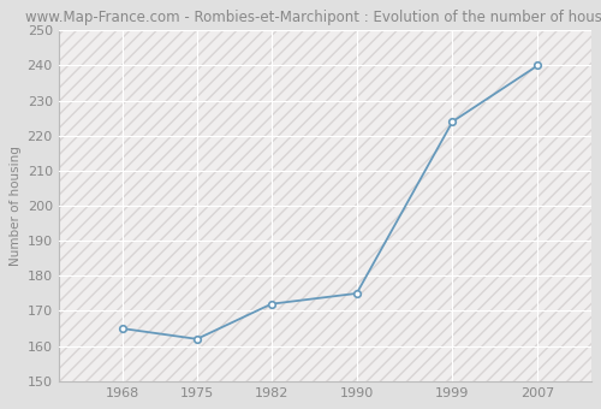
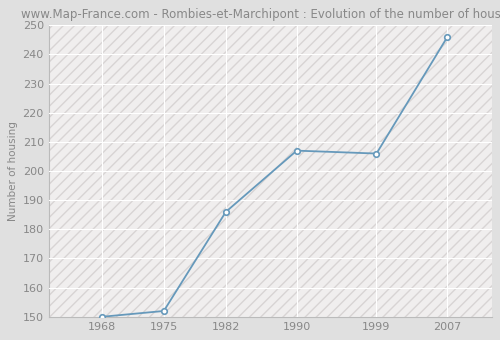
1968: 165 -> 150
1975: 162 -> 152
1982: 172 -> 186
1990: 175 -> 207
1999: 224 -> 206
2007: 240 -> 246
